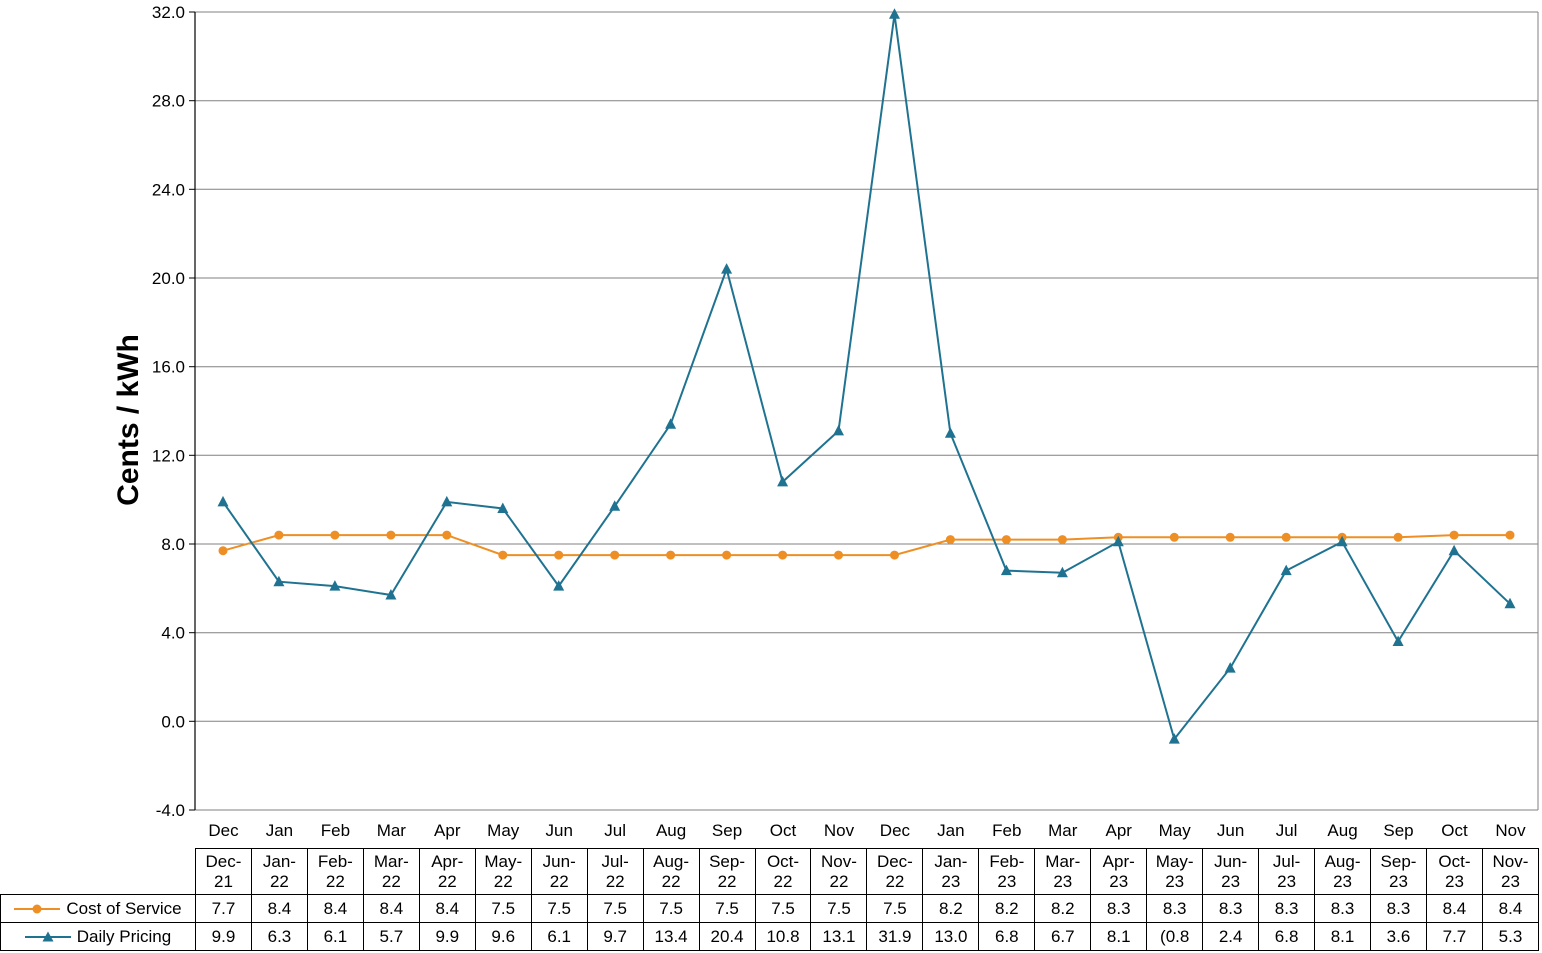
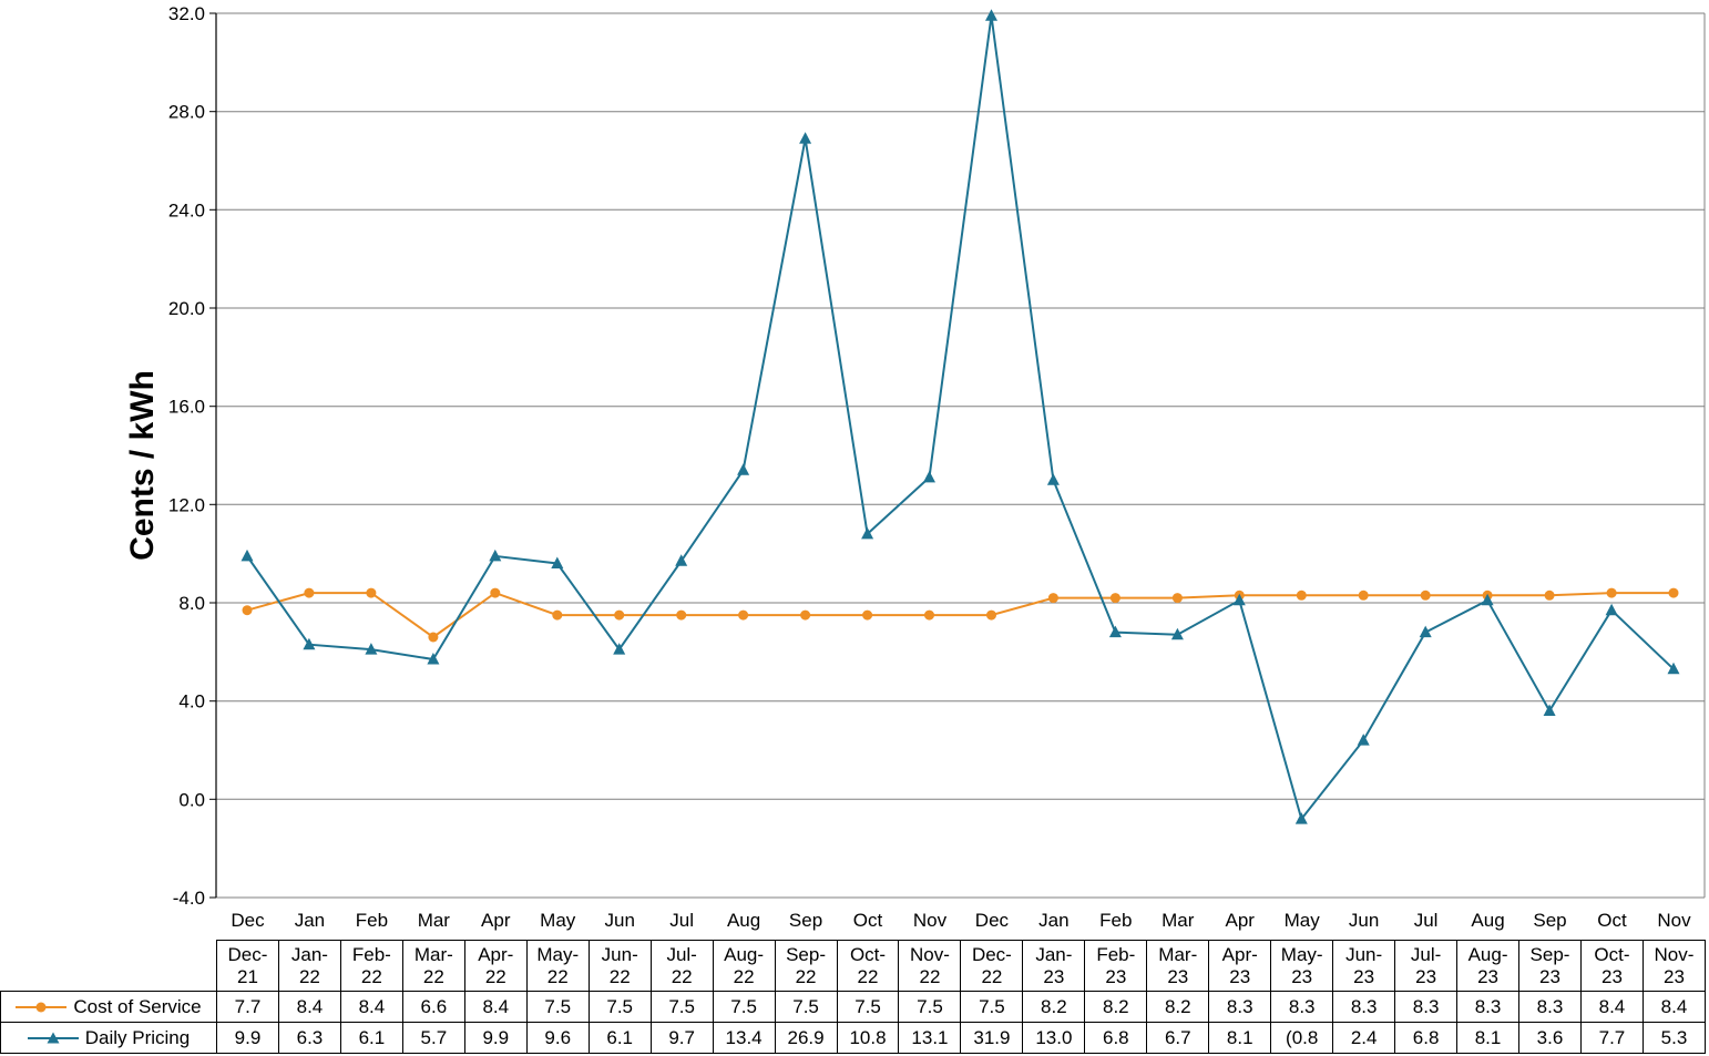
Cost of Service/Mar-22: 8.4 -> 6.6
Daily Pricing/Sep-22: 20.4 -> 26.9
